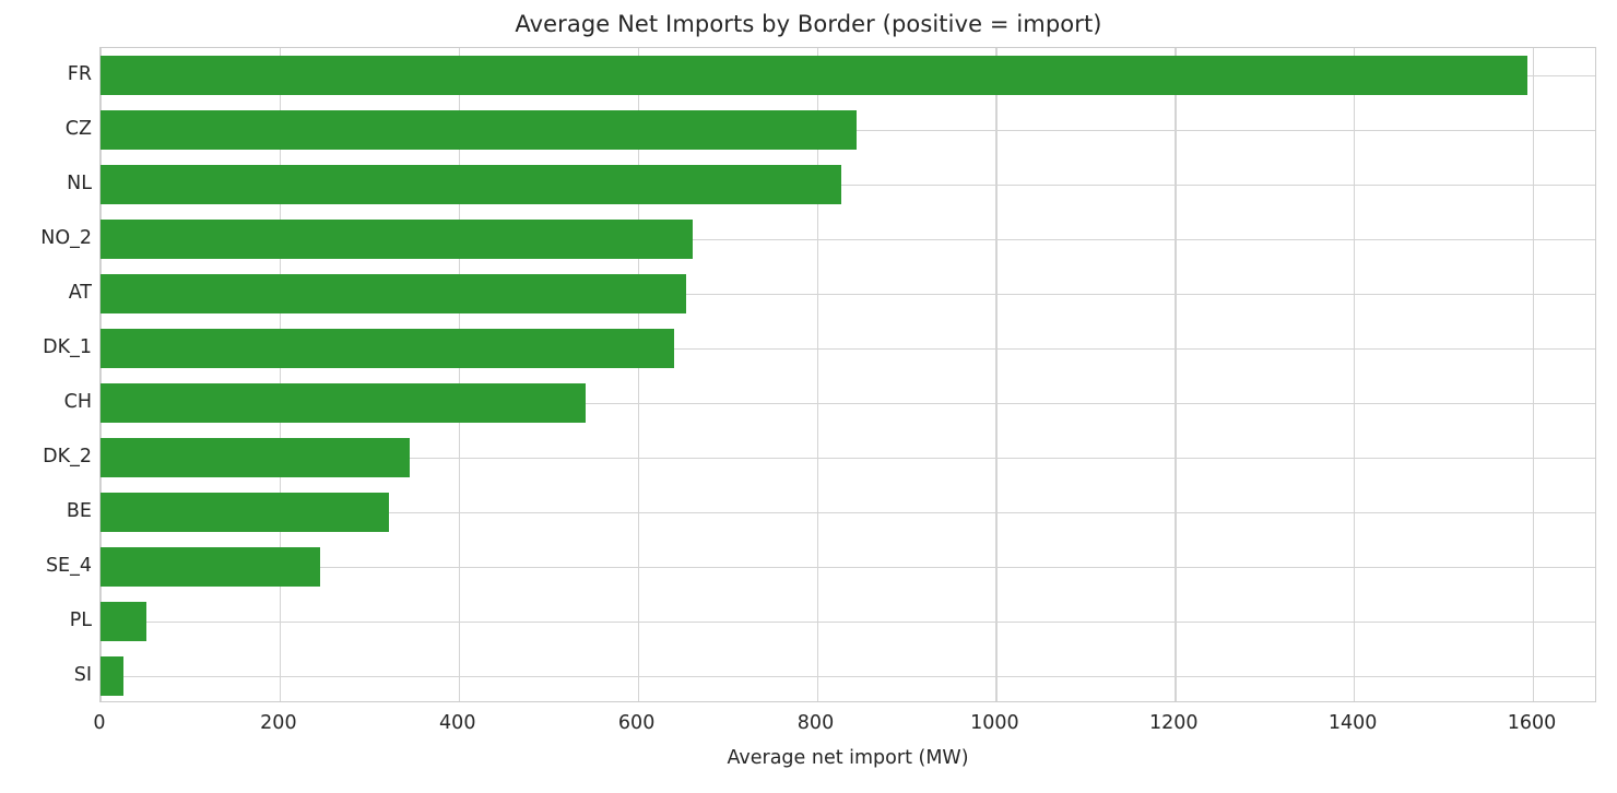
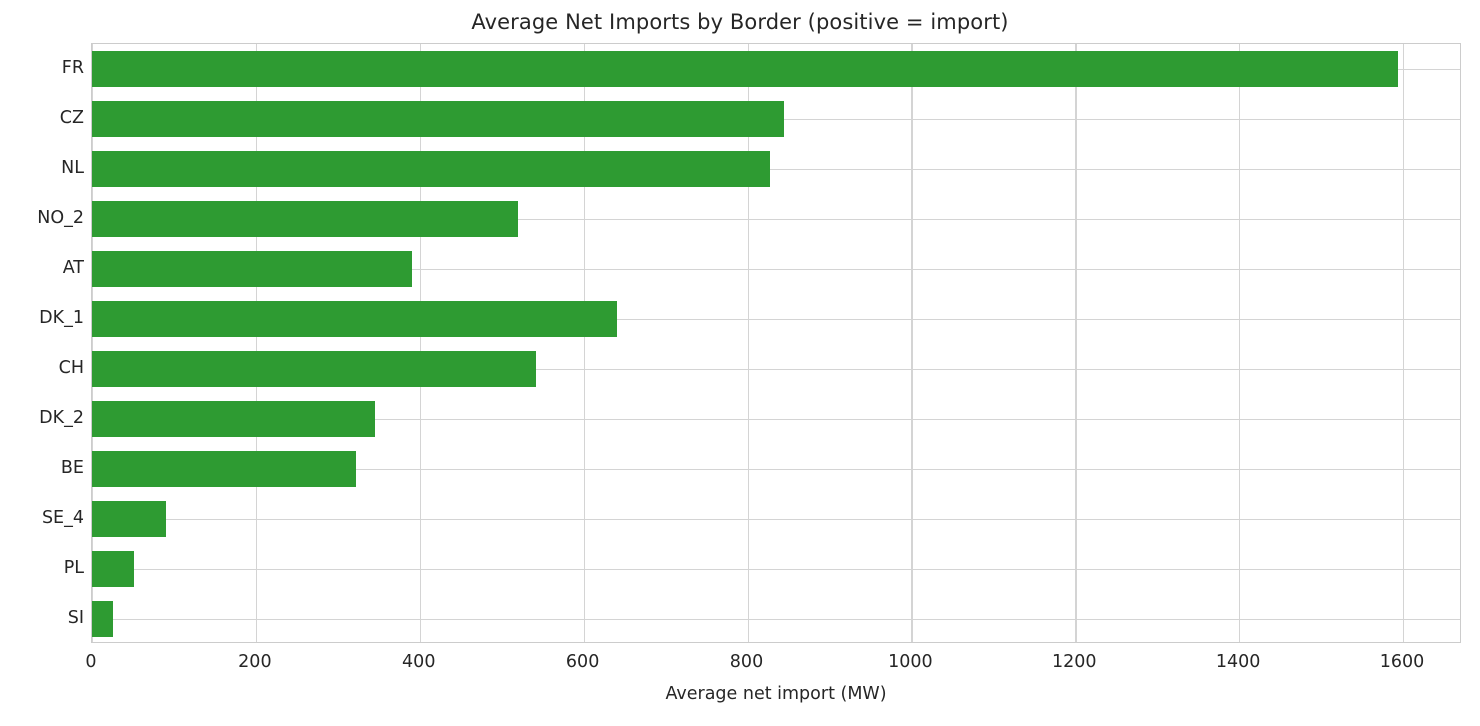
NO_2: 660 -> 520
AT: 650 -> 390
SE_4: 240 -> 90
